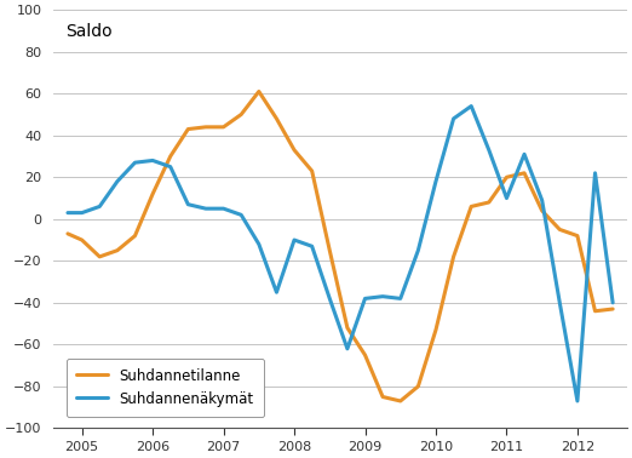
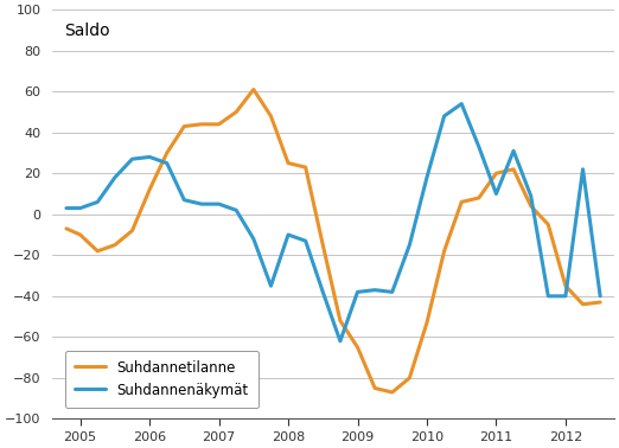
Suhdannetilanne/2008: 33 -> 25
Suhdannetilanne/2012: -8 -> -35
Suhdannenäkymät/2012: -87 -> -40
